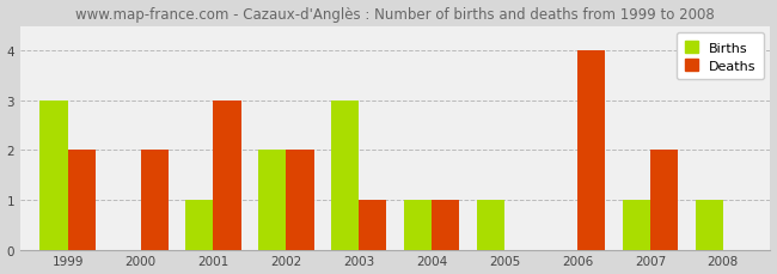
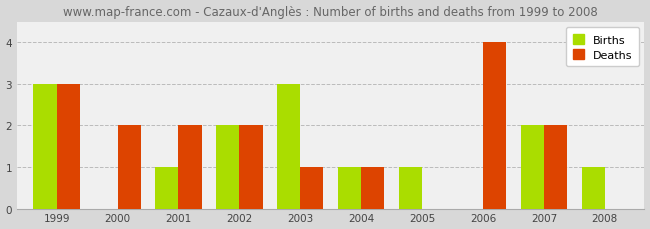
Deaths/1999: 2 -> 3
Deaths/2001: 3 -> 2
Births/2007: 1 -> 2
